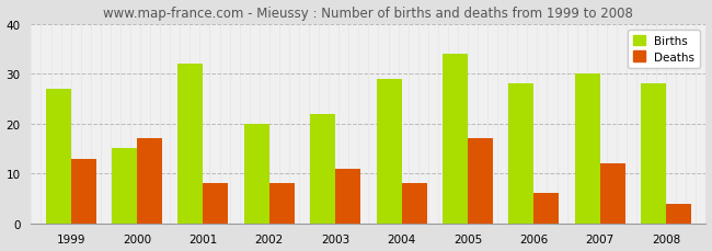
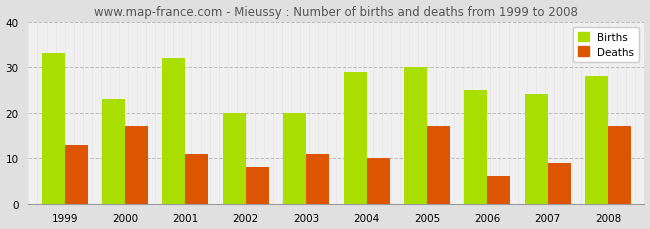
Births/1999: 27 -> 33
Births/2000: 15 -> 23
Deaths/2001: 8 -> 11
Births/2003: 22 -> 20
Deaths/2004: 8 -> 10
Births/2005: 34 -> 30
Births/2006: 28 -> 25
Births/2007: 30 -> 24
Deaths/2007: 12 -> 9
Deaths/2008: 4 -> 17
